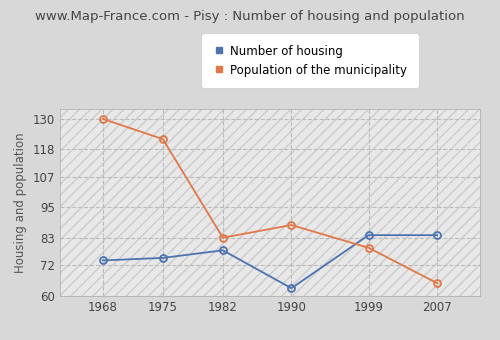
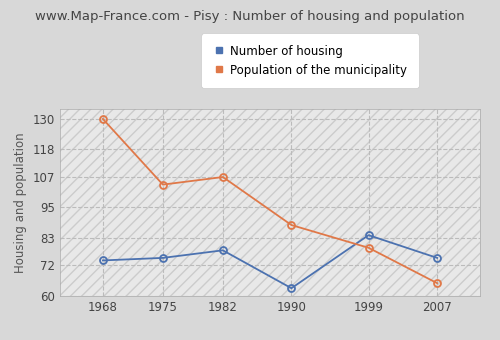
Population of the municipality/1975: 122 -> 104
Population of the municipality/1982: 83 -> 107
Number of housing/2007: 84 -> 75
